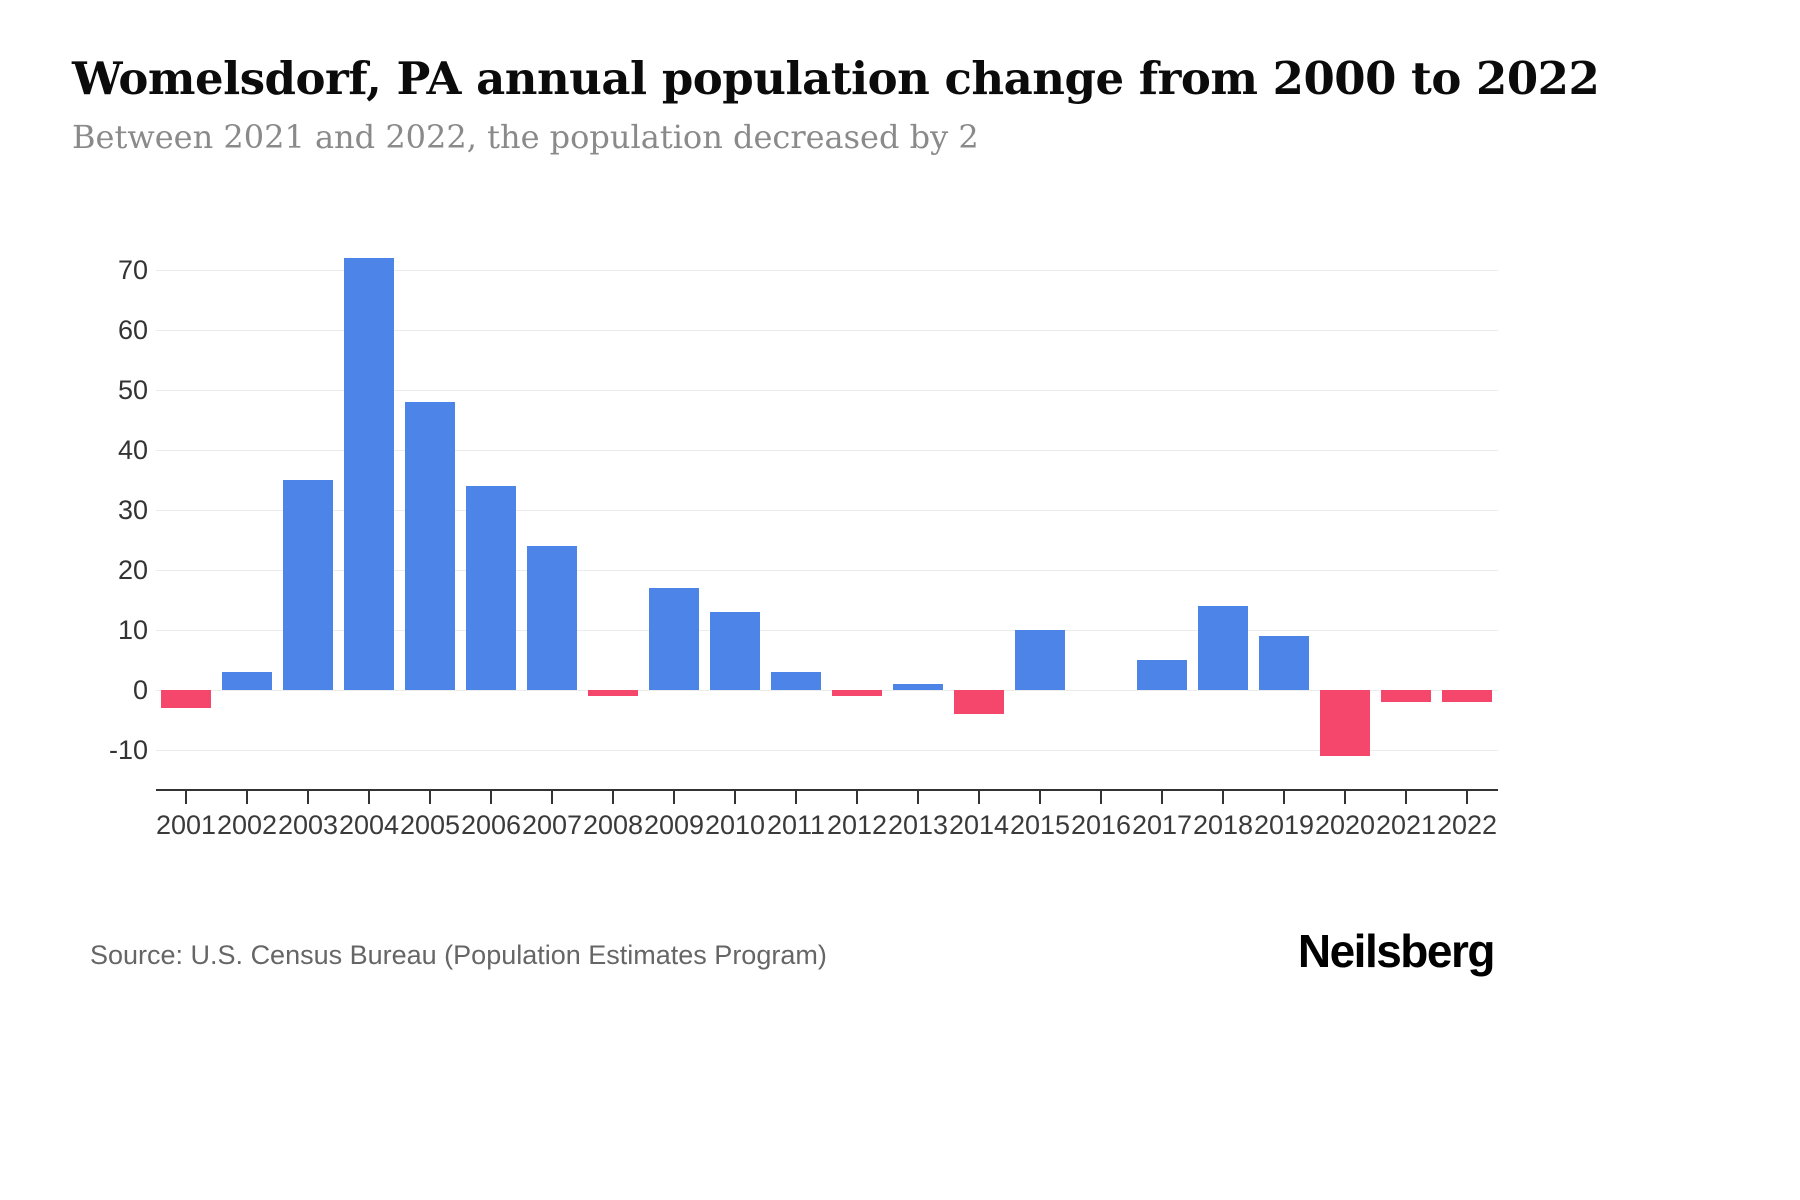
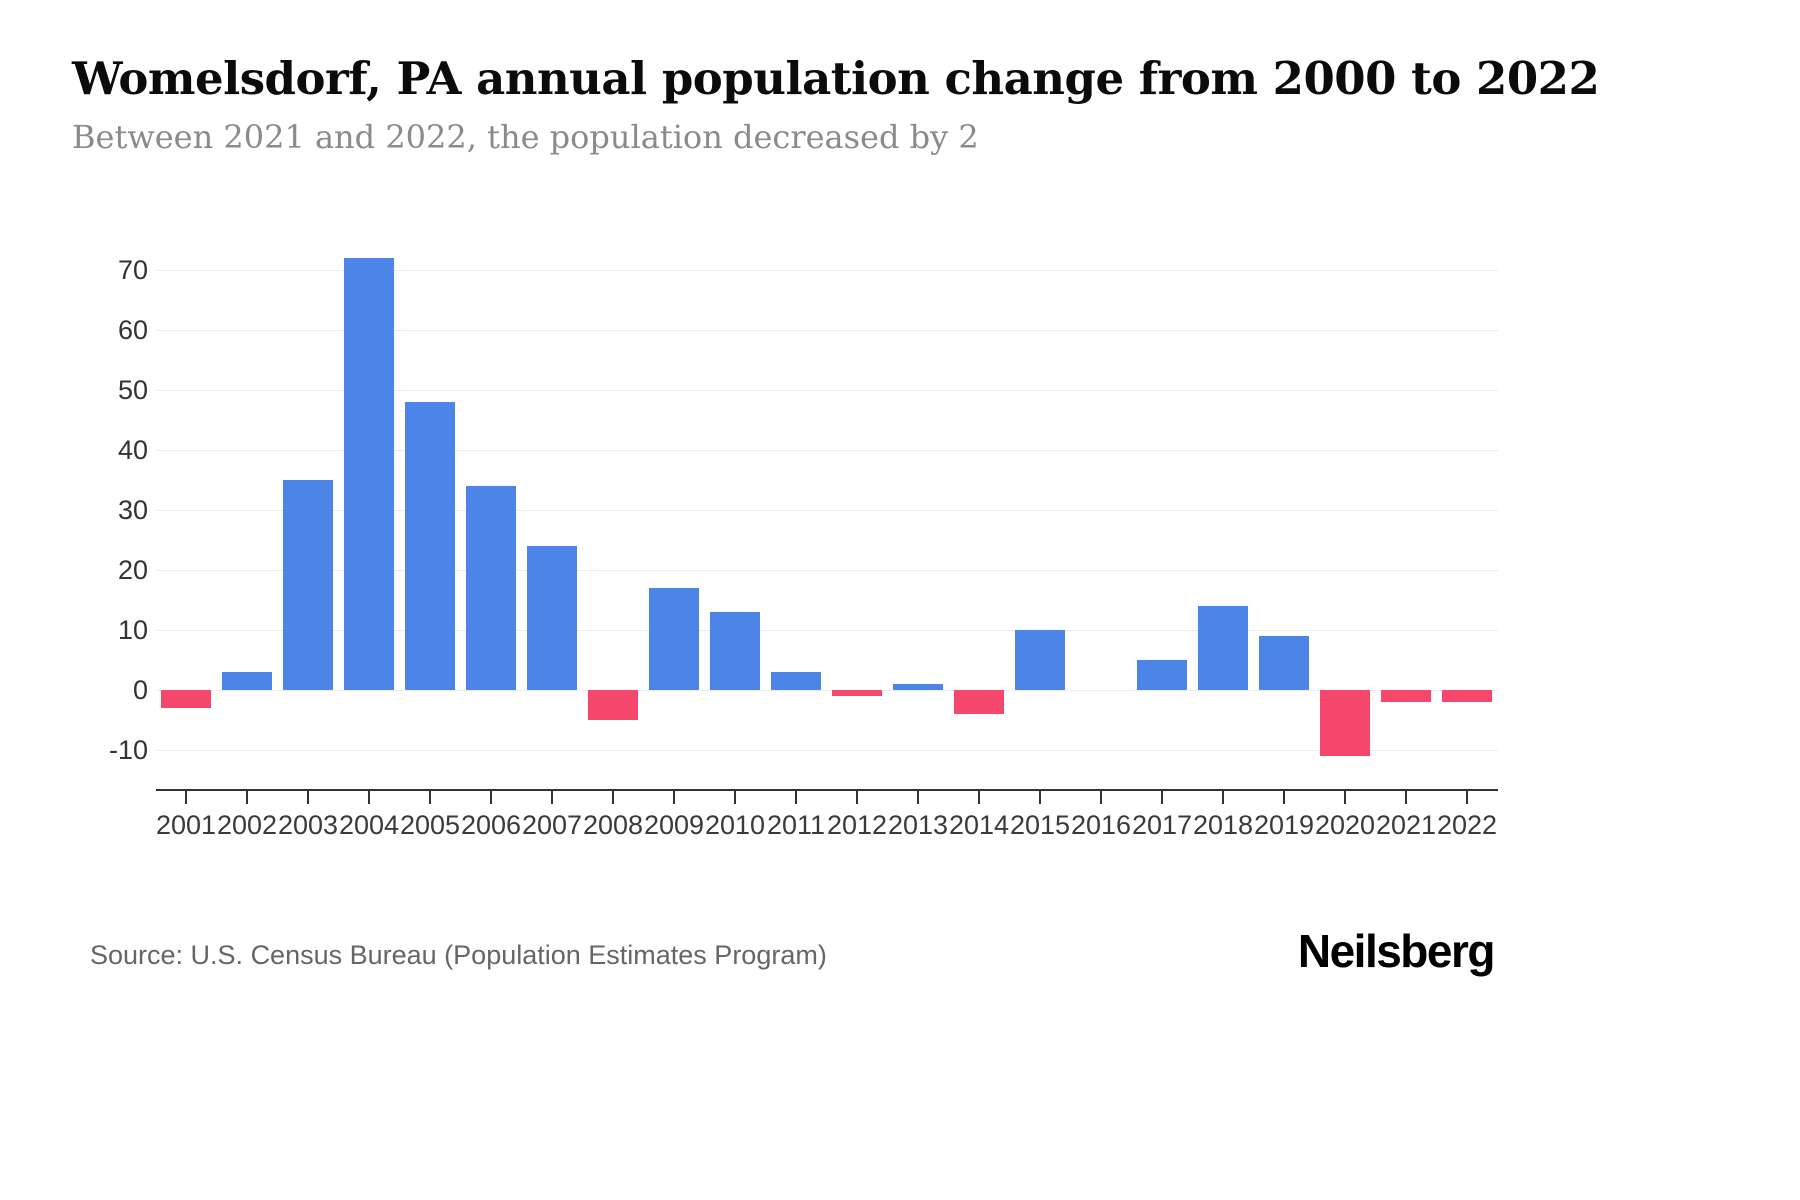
2008: -1 -> -5
